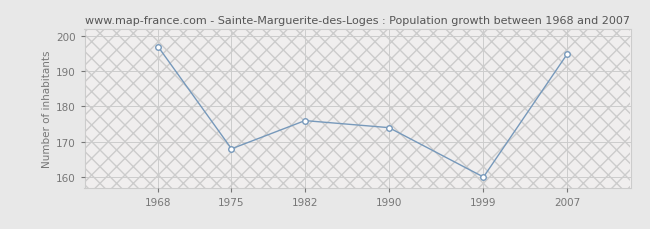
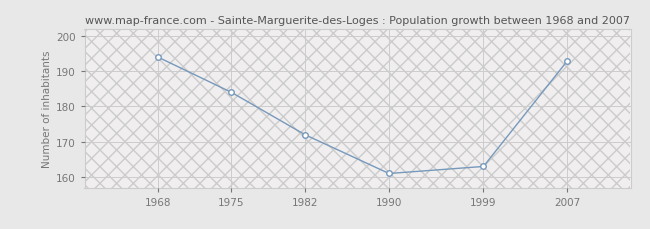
1968: 197 -> 194
1975: 168 -> 184
1982: 176 -> 172
1990: 174 -> 161
1999: 160 -> 163
2007: 195 -> 193
